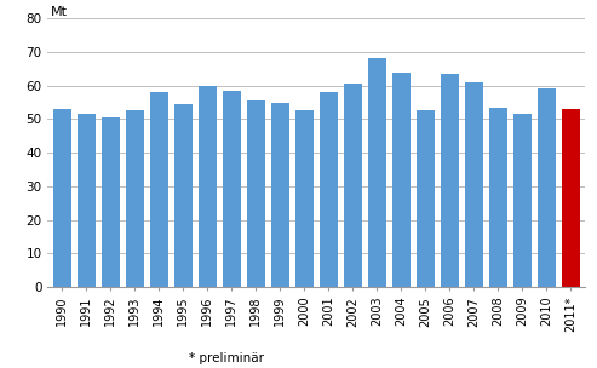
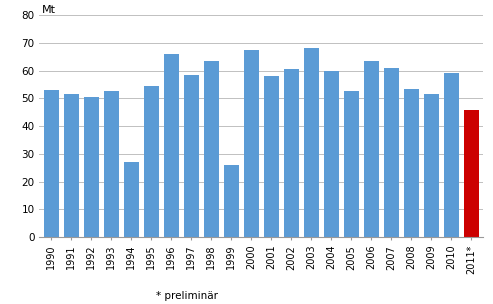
1994: 58.0 -> 27.0
1996: 60.0 -> 66.0
1998: 55.5 -> 63.5
1999: 55.0 -> 26.0
2000: 52.5 -> 67.5
2004: 64.0 -> 60.0
2011*: 53.0 -> 46.0
